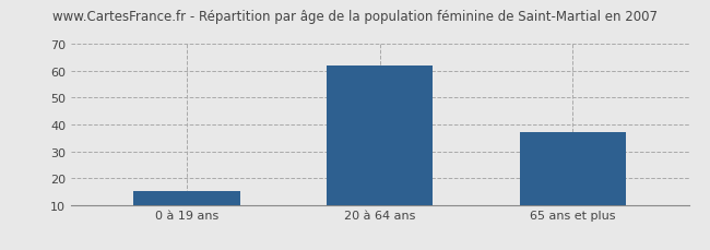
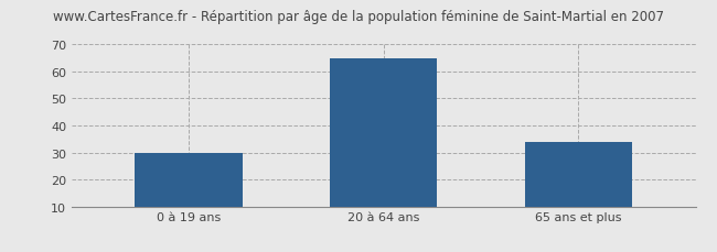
0 à 19 ans: 15 -> 30
20 à 64 ans: 62 -> 65
65 ans et plus: 37 -> 34
